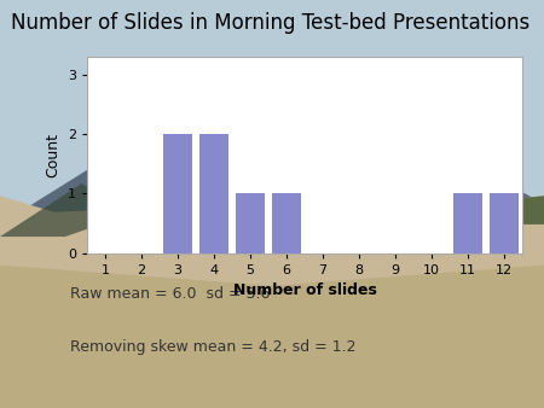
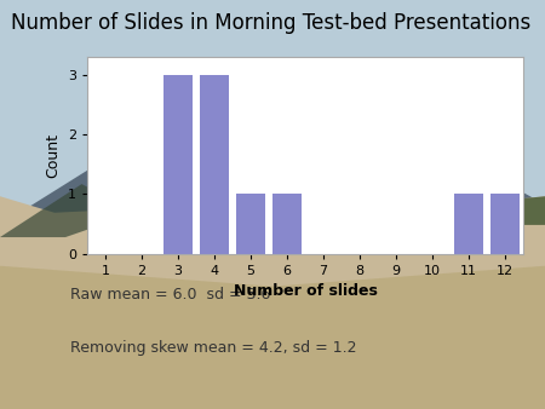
3: 2 -> 3
4: 2 -> 3
